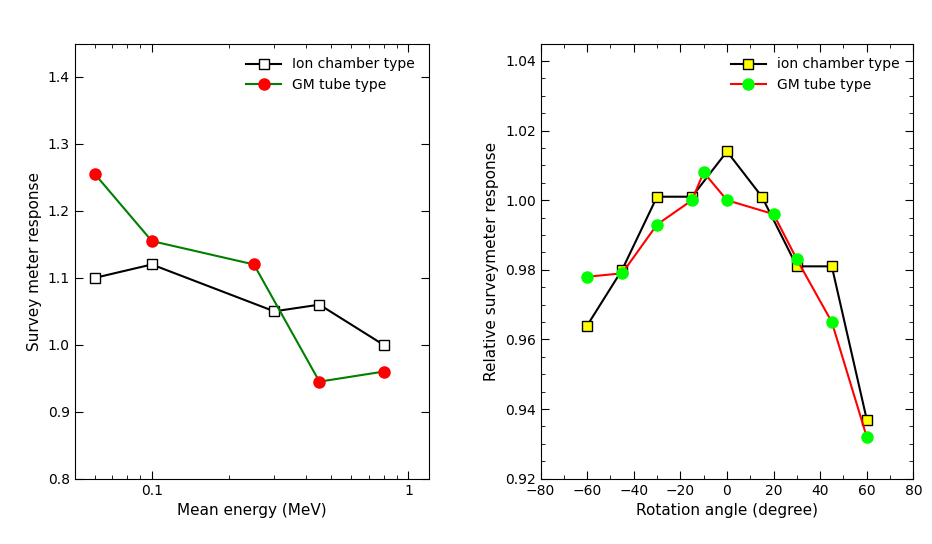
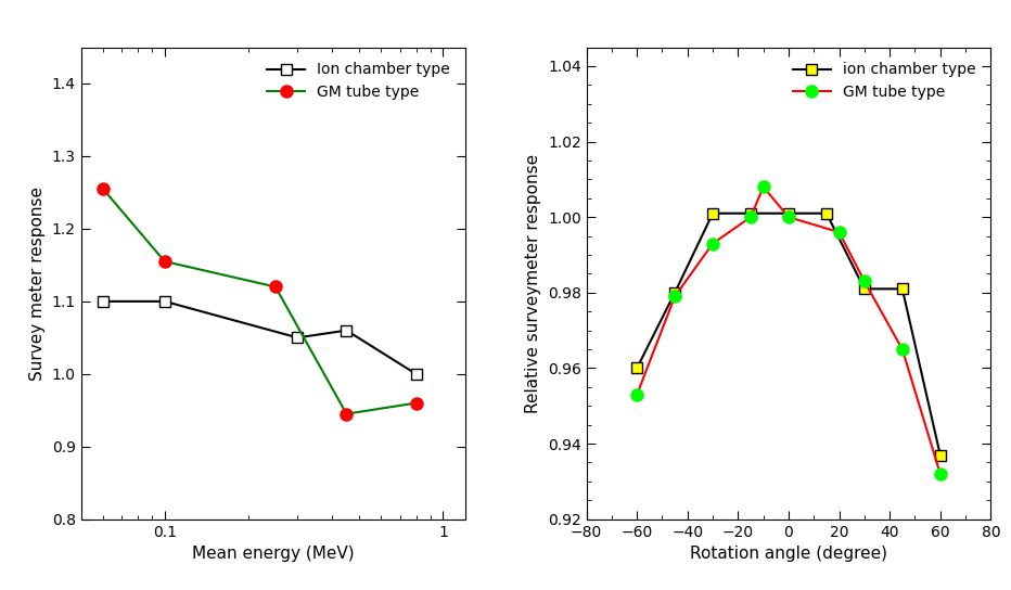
Ion chamber type/0.1: 1.12 -> 1.10
ion chamber type/−60: 0.964 -> 0.960
GM tube type/−60: 0.978 -> 0.953
ion chamber type/0: 1.014 -> 1.001
